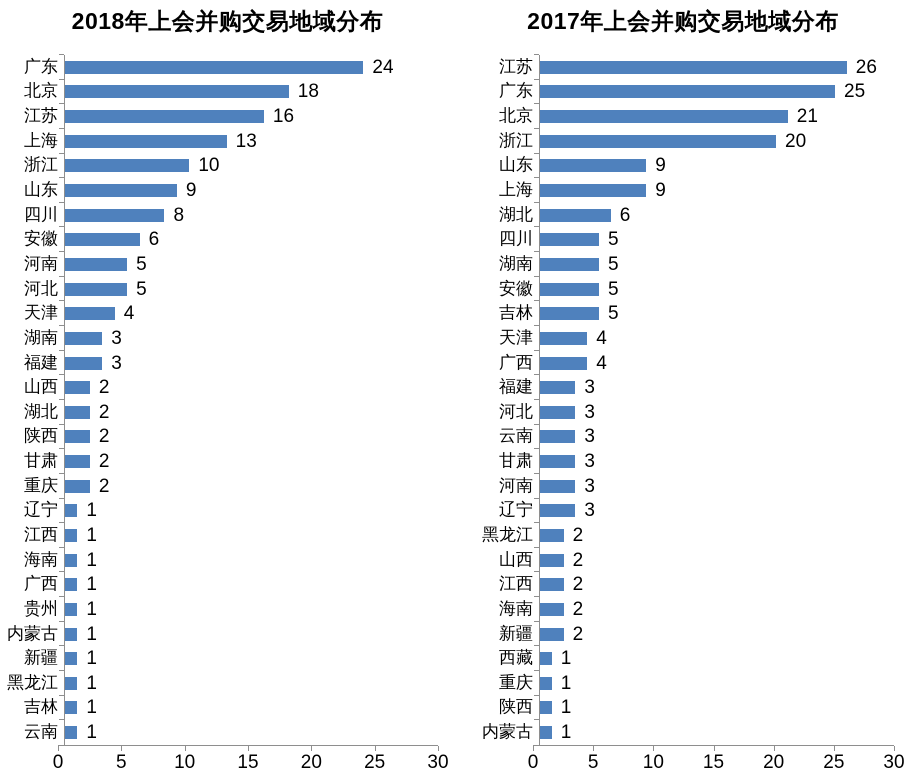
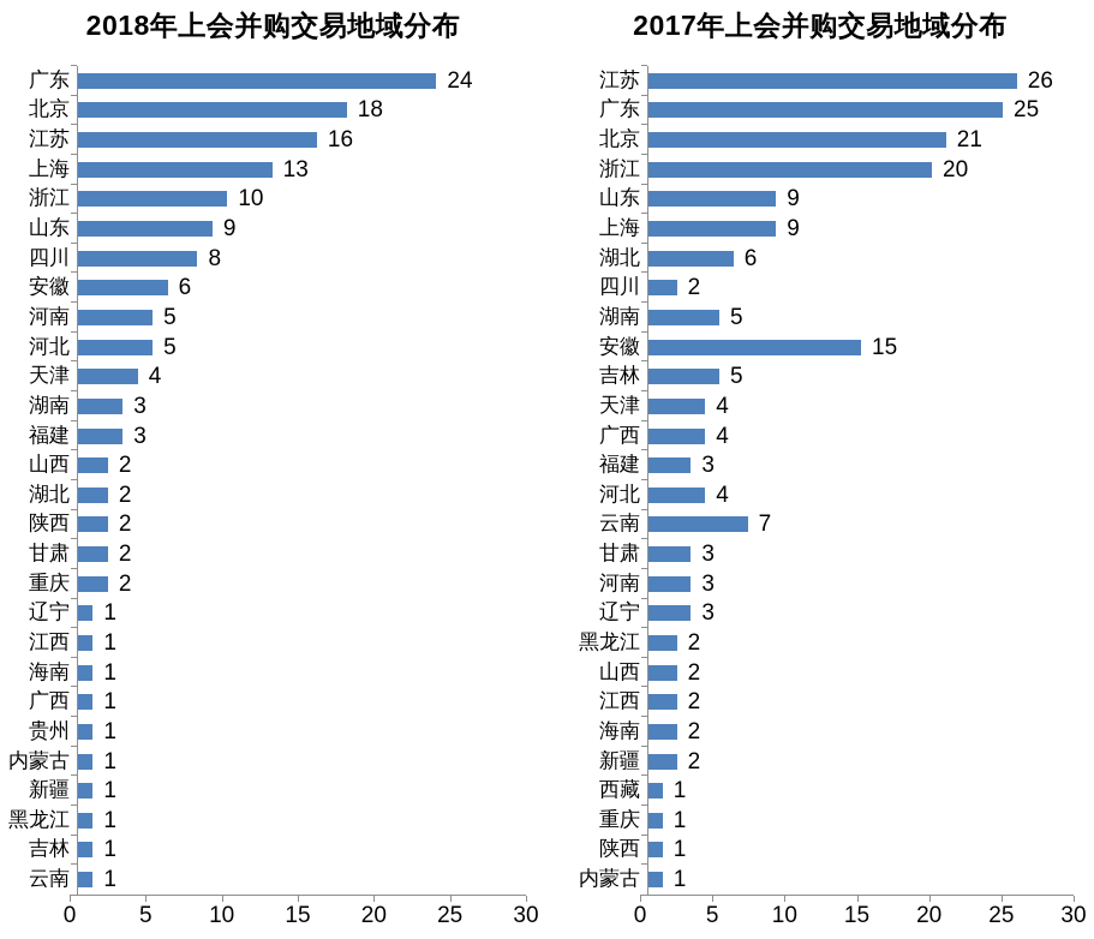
2017年上会并购交易地域分布/四川: 5 -> 2
2017年上会并购交易地域分布/安徽: 5 -> 15
2017年上会并购交易地域分布/河北: 3 -> 4
2017年上会并购交易地域分布/云南: 3 -> 7
